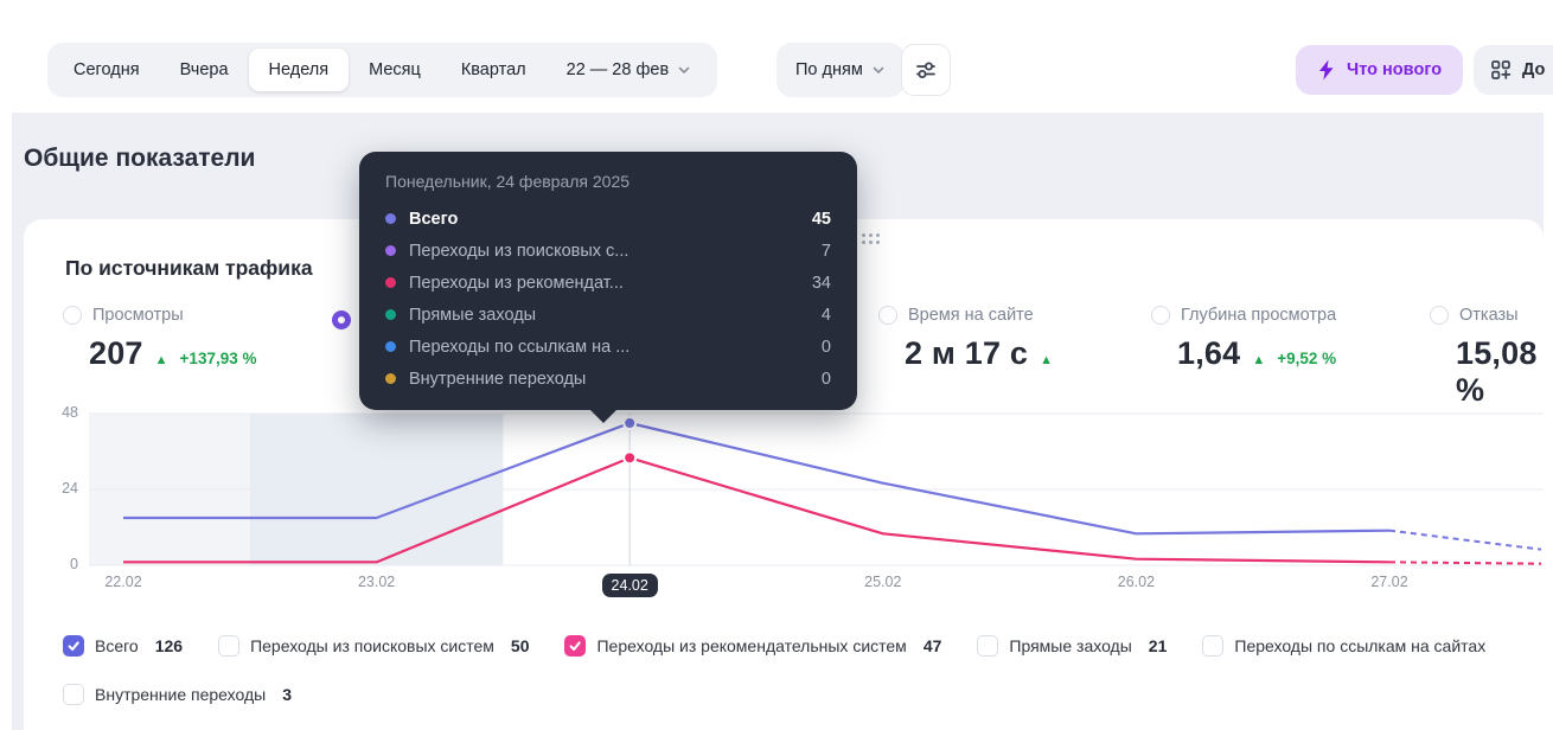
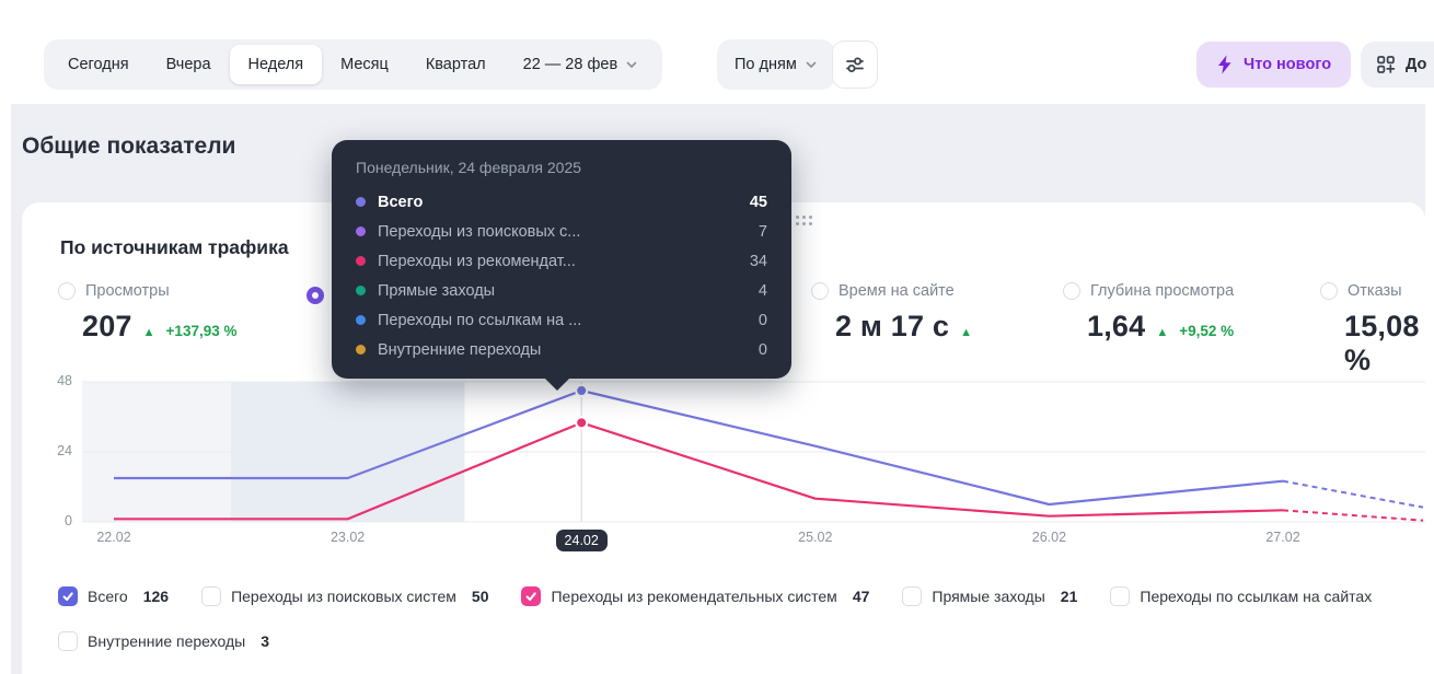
Переходы из рекомендательных систем/25.02: 10 -> 8
Всего/26.02: 10 -> 6
Всего/27.02: 11 -> 14
Переходы из рекомендательных систем/27.02: 1 -> 4
